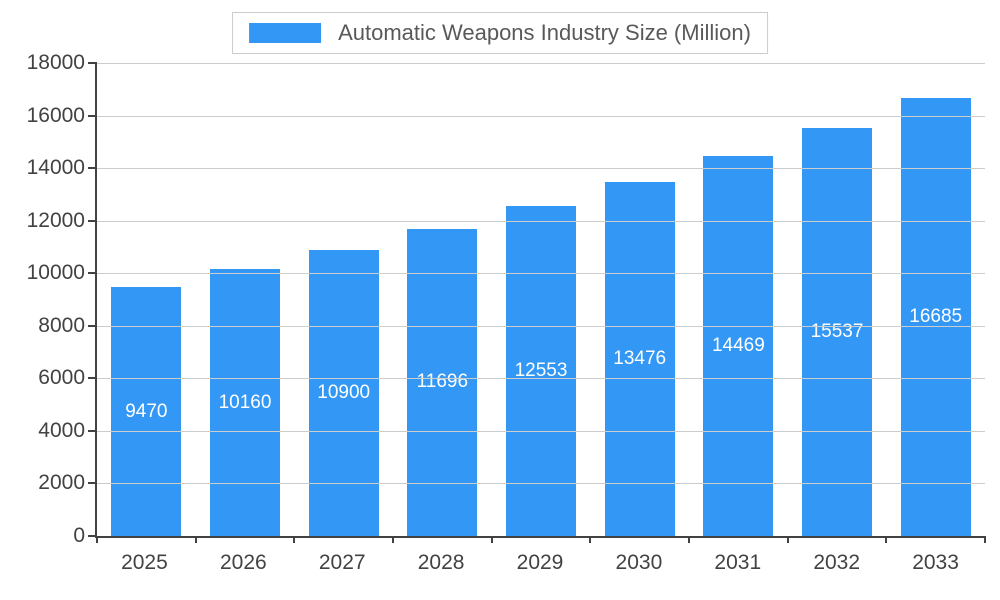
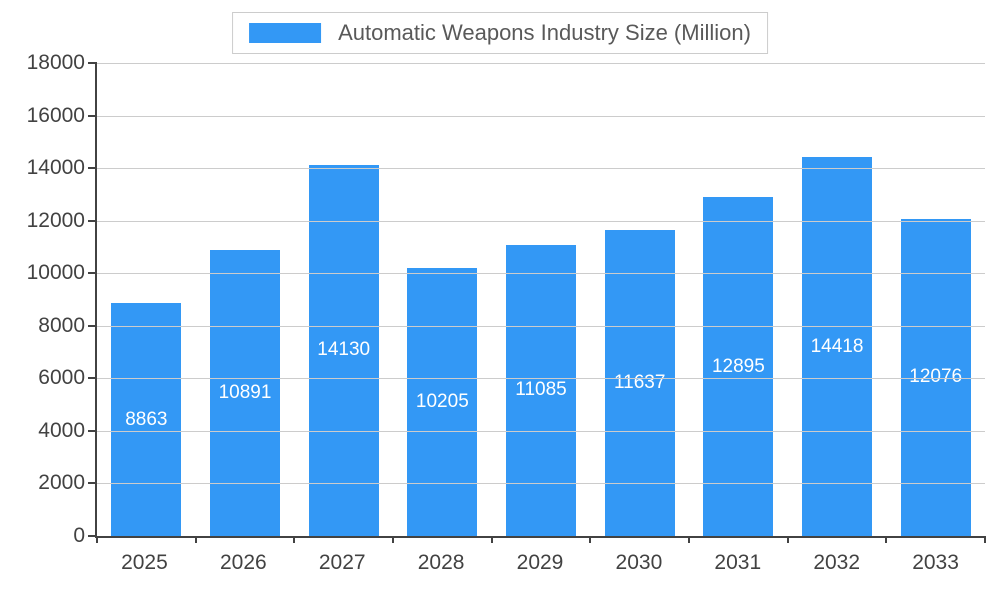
2025: 9470 -> 8863
2026: 10160 -> 10891
2027: 10900 -> 14130
2028: 11696 -> 10205
2029: 12553 -> 11085
2030: 13476 -> 11637
2031: 14469 -> 12895
2032: 15537 -> 14418
2033: 16685 -> 12076
